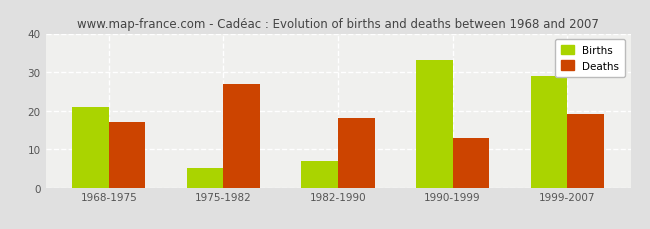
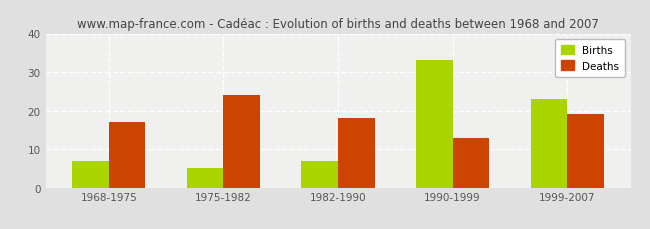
Births/1968-1975: 21 -> 7
Deaths/1975-1982: 27 -> 24
Births/1999-2007: 29 -> 23
